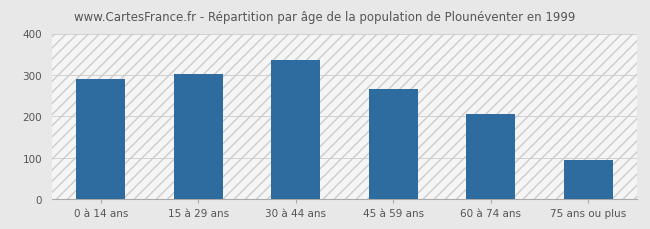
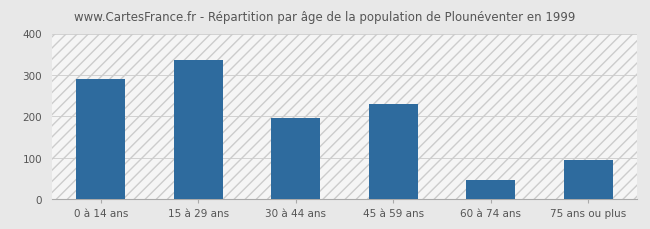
15 à 29 ans: 301 -> 335
30 à 44 ans: 337 -> 195
45 à 59 ans: 265 -> 230
60 à 74 ans: 205 -> 45
